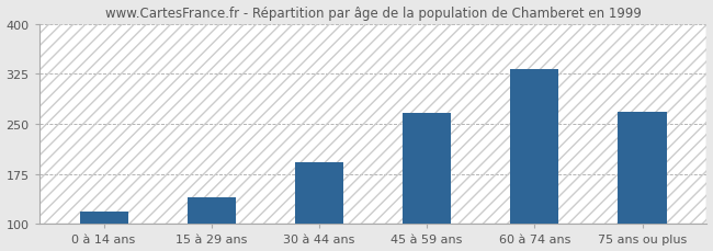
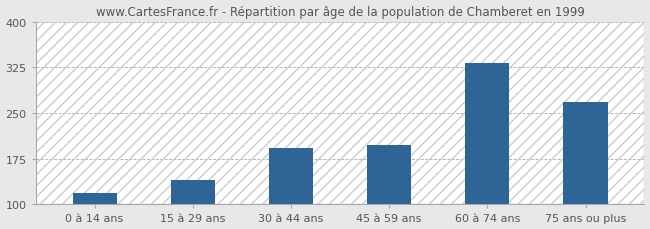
45 à 59 ans: 266 -> 198
